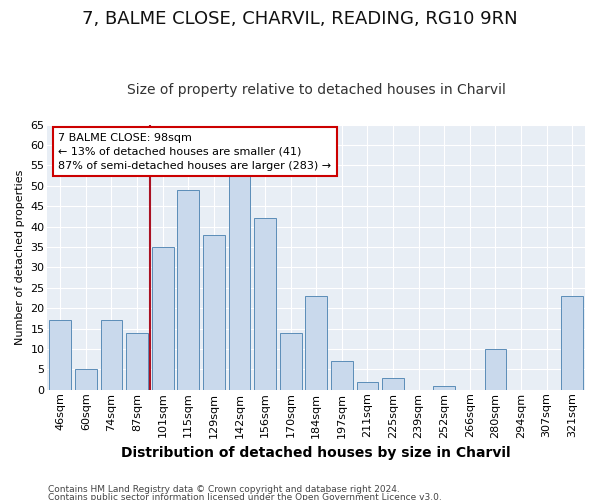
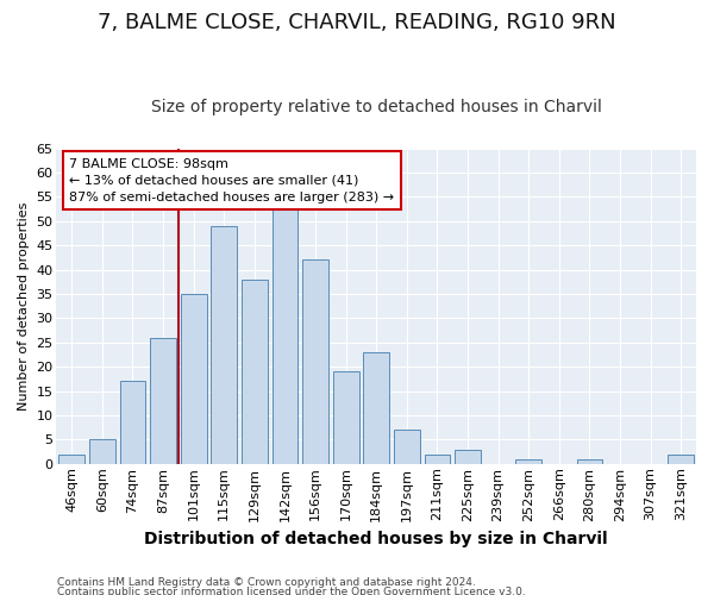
46sqm: 17 -> 2
87sqm: 14 -> 26
170sqm: 14 -> 19
280sqm: 10 -> 1
321sqm: 23 -> 2
